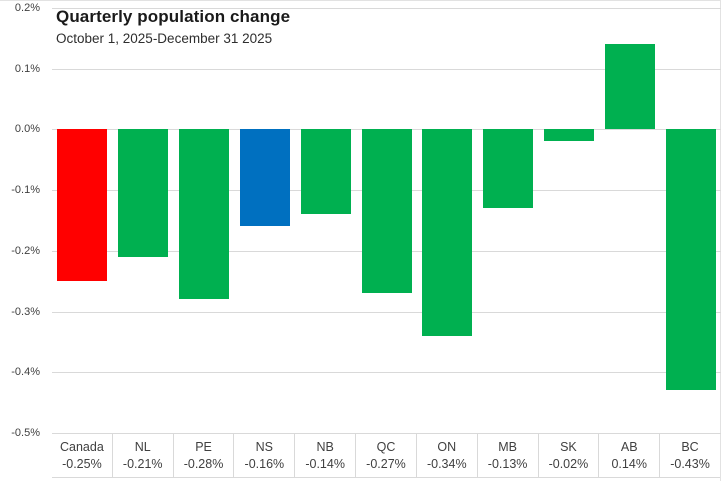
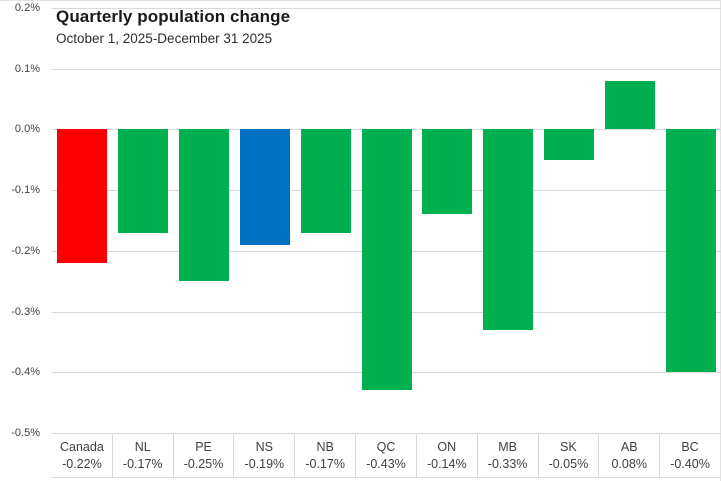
Canada: -0.25% -> -0.22%
NL: -0.21% -> -0.17%
PE: -0.28% -> -0.25%
NS: -0.16% -> -0.19%
NB: -0.14% -> -0.17%
QC: -0.27% -> -0.43%
ON: -0.34% -> -0.14%
MB: -0.13% -> -0.33%
SK: -0.02% -> -0.05%
AB: 0.14% -> 0.08%
BC: -0.43% -> -0.40%
